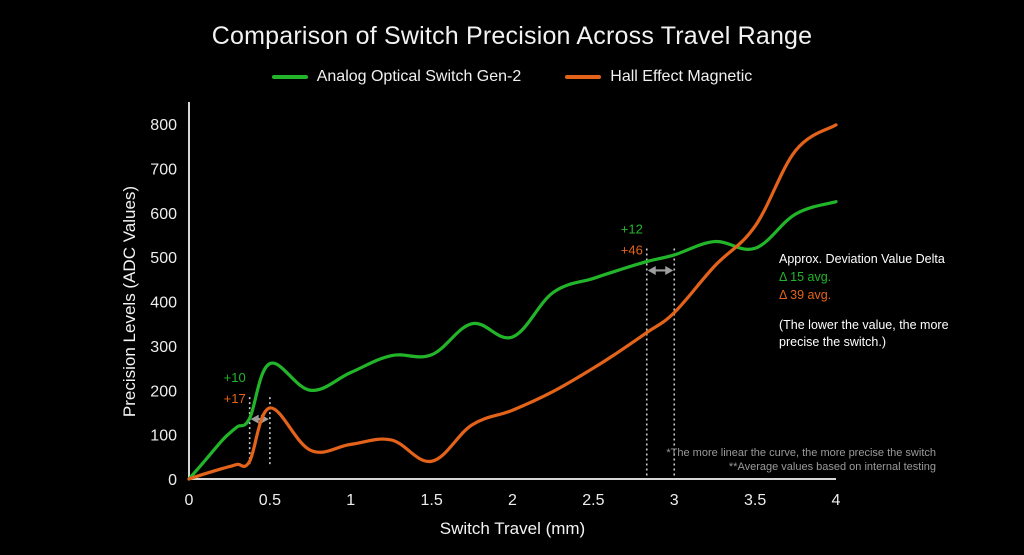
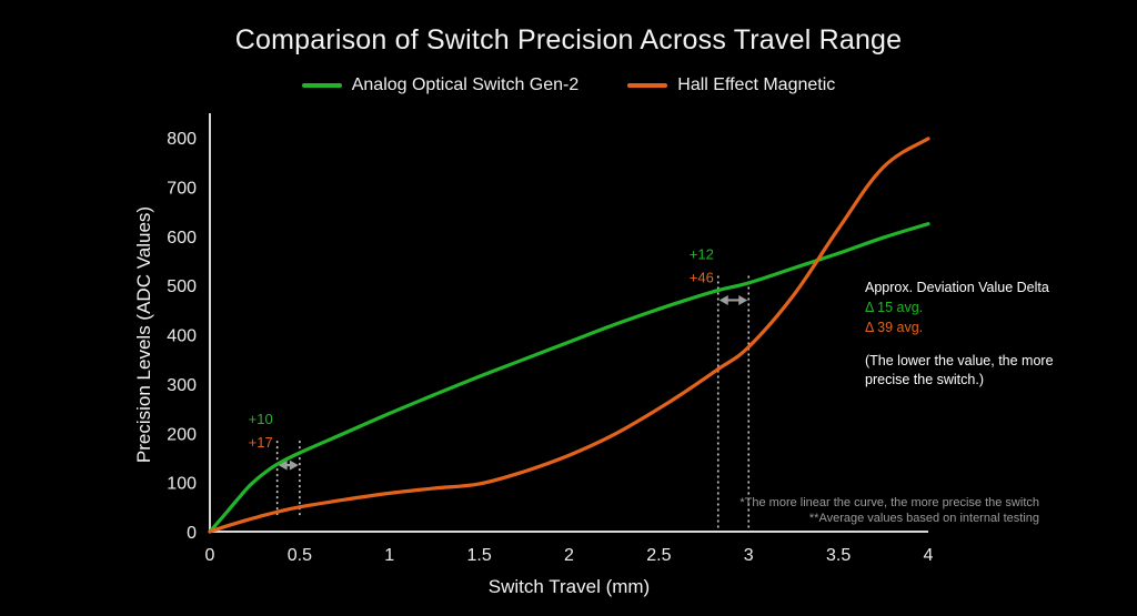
Analog Optical Switch Gen-2/0.5: 260 -> 160
Hall Effect Magnetic/0.5: 160 -> 50
Analog Optical Switch Gen-2/1.5: 280 -> 320
Hall Effect Magnetic/1.5: 40 -> 100
Analog Optical Switch Gen-2/2: 320 -> 380
Analog Optical Switch Gen-2/3.5: 520 -> 560
Hall Effect Magnetic/3.5: 570 -> 620
